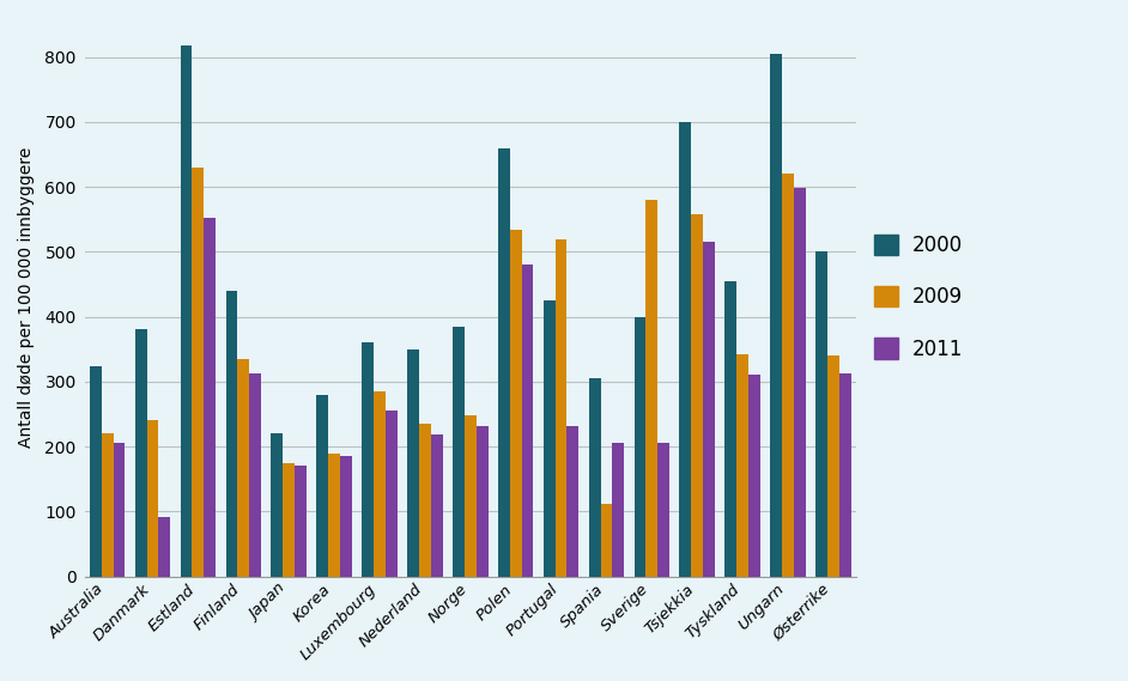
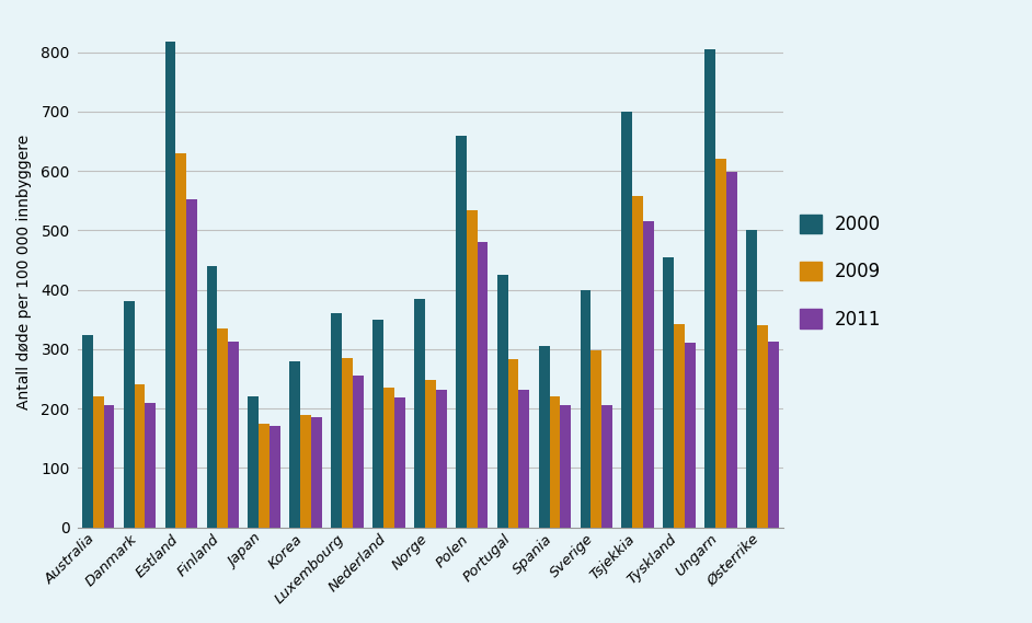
2011/Danmark: 92 -> 210
2009/Portugal: 520 -> 283
2009/Spania: 112 -> 220
2009/Sverige: 580 -> 298
